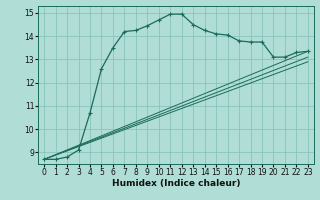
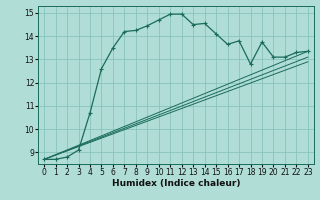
14: 14.25 -> 14.55
16: 14.05 -> 13.65
18: 13.75 -> 12.80
